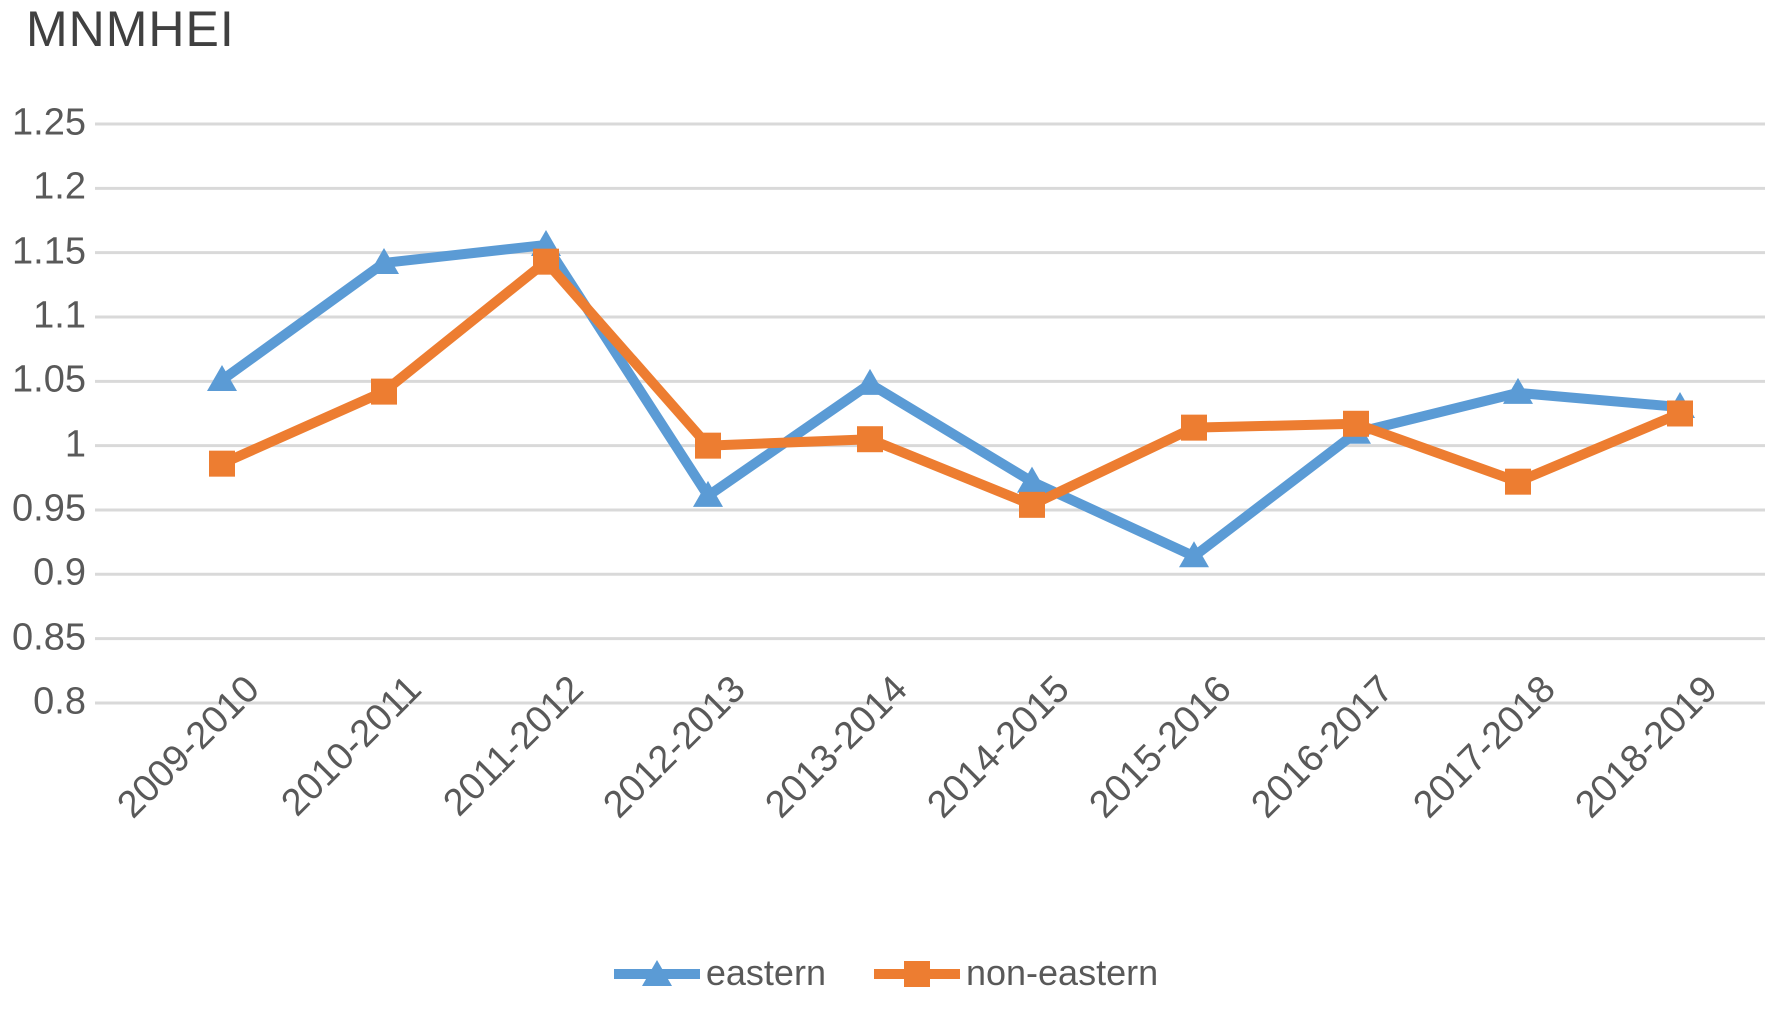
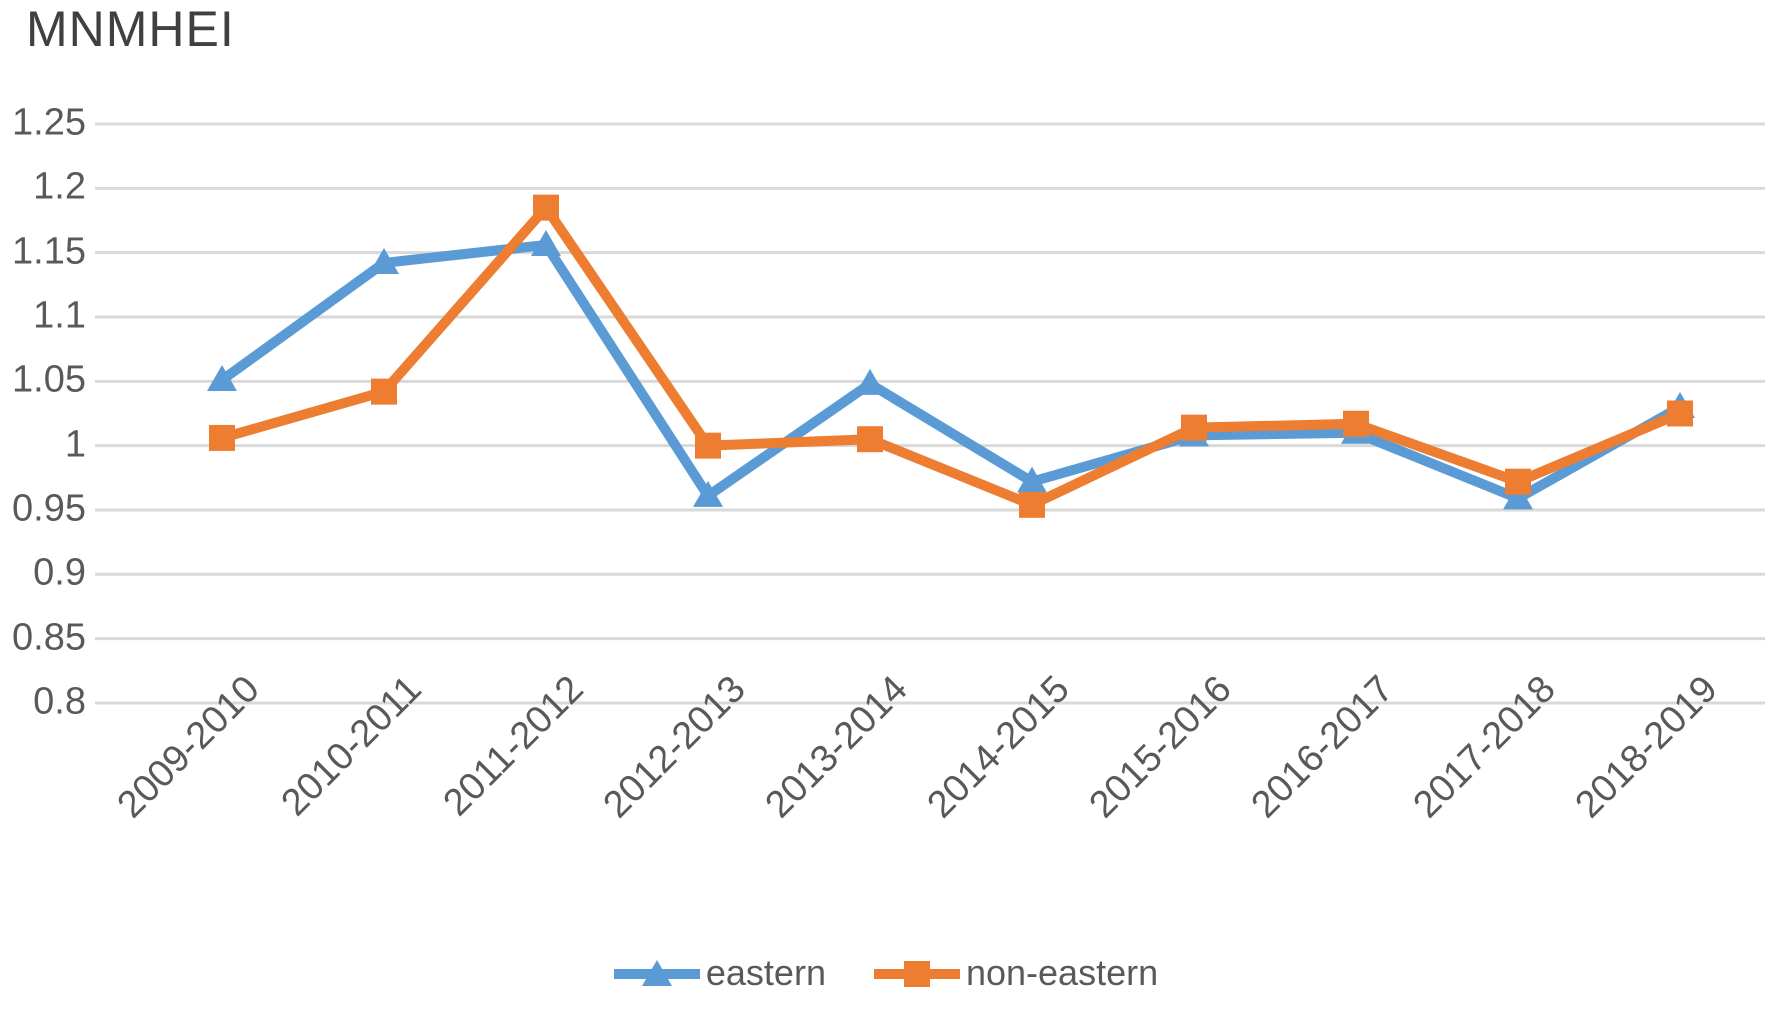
non-eastern/2009-2010: 0.986 -> 1.006
non-eastern/2011-2012: 1.143 -> 1.185
eastern/2015-2016: 0.914 -> 1.008
eastern/2017-2018: 1.041 -> 0.959
